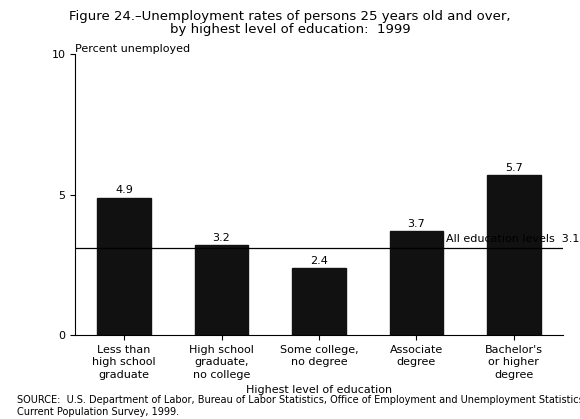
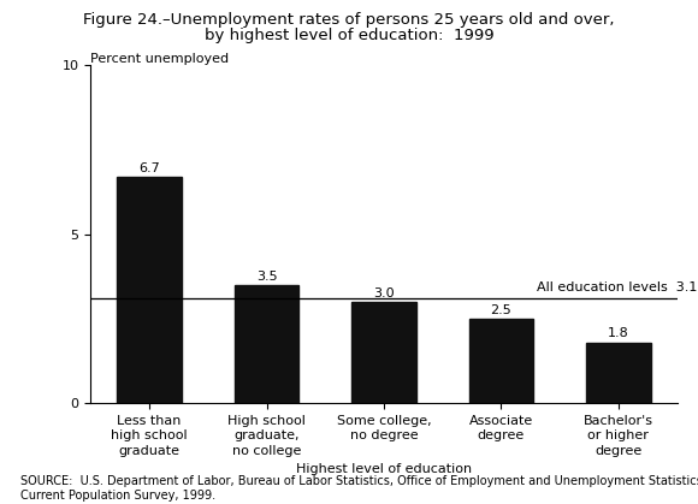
Less than high school graduate: 4.9 -> 6.7
High school graduate, no college: 3.2 -> 3.5
Some college, no degree: 2.4 -> 3.0
Associate degree: 3.7 -> 2.5
Bachelor's or higher degree: 5.7 -> 1.8
